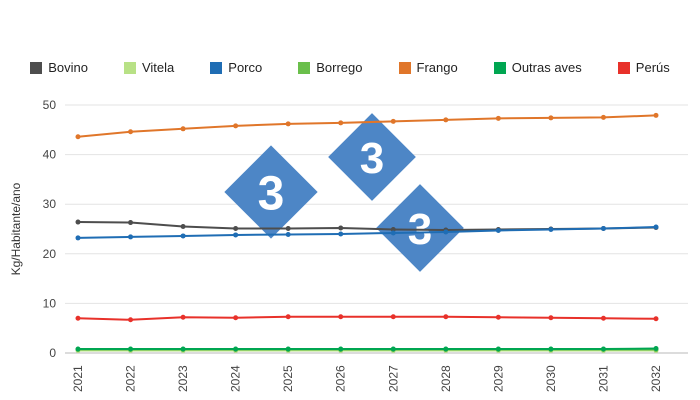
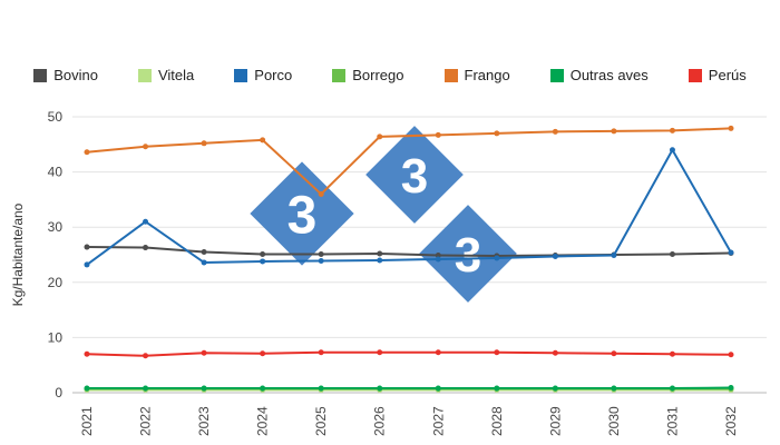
Porco/2022: 23 -> 31
Frango/2025: 46 -> 36
Porco/2031: 25 -> 44
